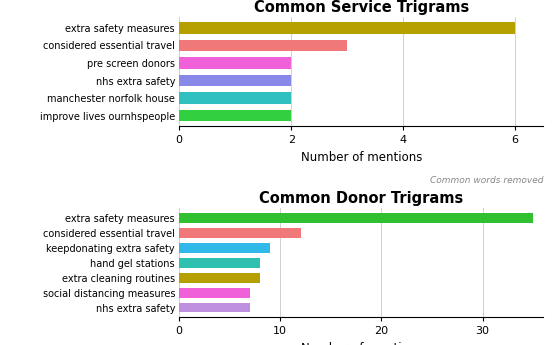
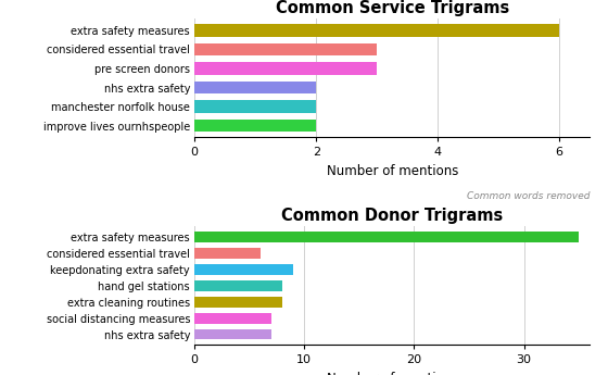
Common Service Trigrams/pre screen donors: 2 -> 3
Common Donor Trigrams/considered essential travel: 12 -> 6
